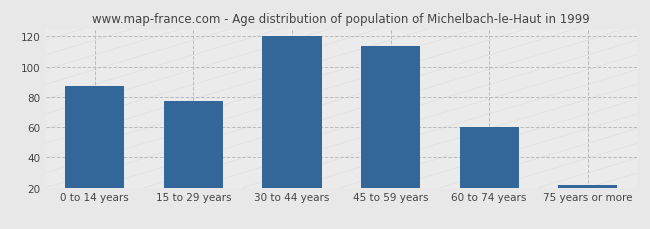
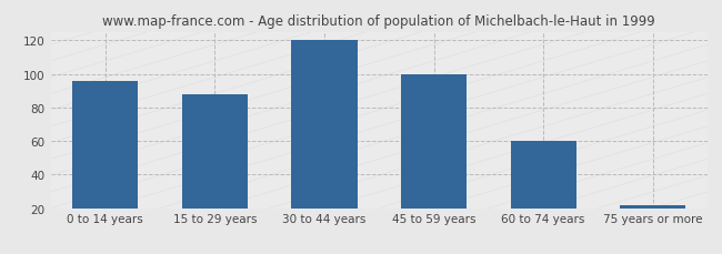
0 to 14 years: 87 -> 96
15 to 29 years: 77 -> 88
45 to 59 years: 114 -> 100
